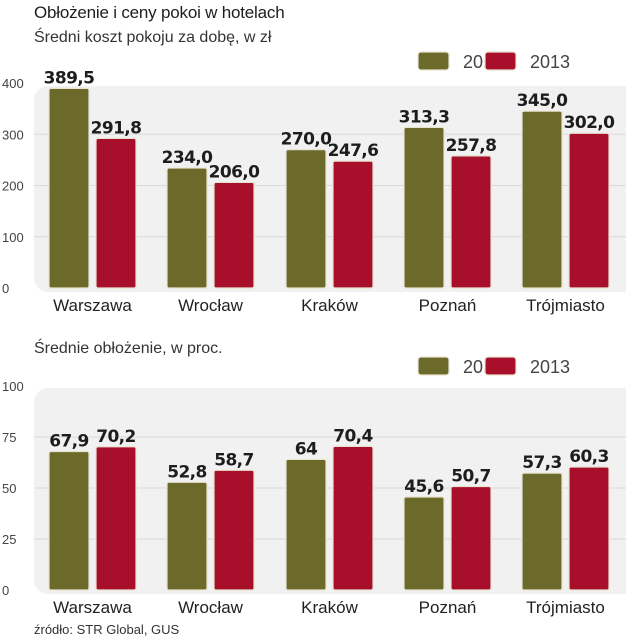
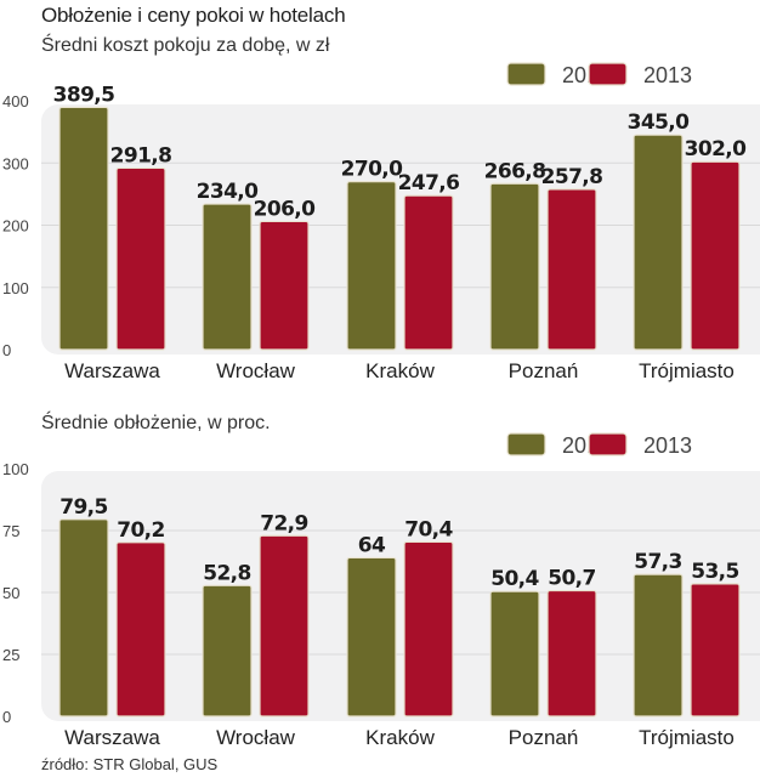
Średni koszt pokoju za dobę, w zł/2012/Poznań: 313,3 -> 266,8
Średnie obłożenie, w proc./2012/Warszawa: 67,9 -> 79,5
Średnie obłożenie, w proc./2013/Wrocław: 58,7 -> 72,9
Średnie obłożenie, w proc./2012/Poznań: 45,6 -> 50,4
Średnie obłożenie, w proc./2013/Trójmiasto: 60,3 -> 53,5
